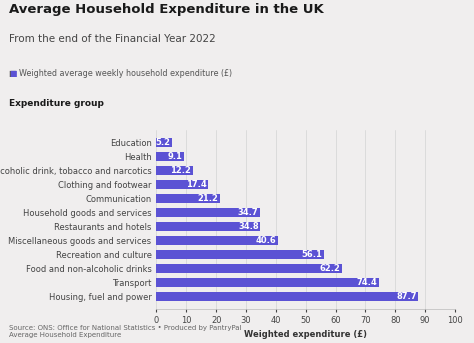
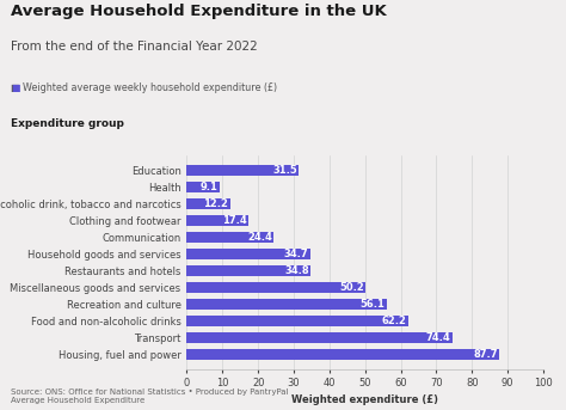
Education: 5.2 -> 31.5
Communication: 21.2 -> 24.4
Miscellaneous goods and services: 40.6 -> 50.2
